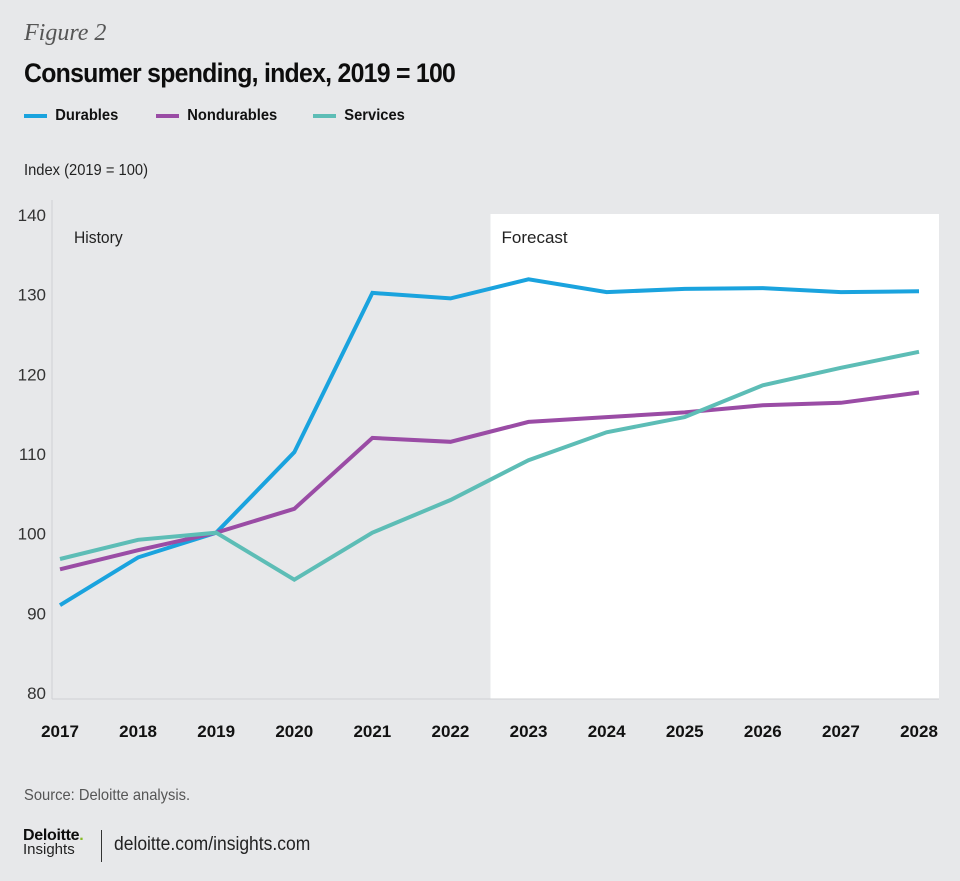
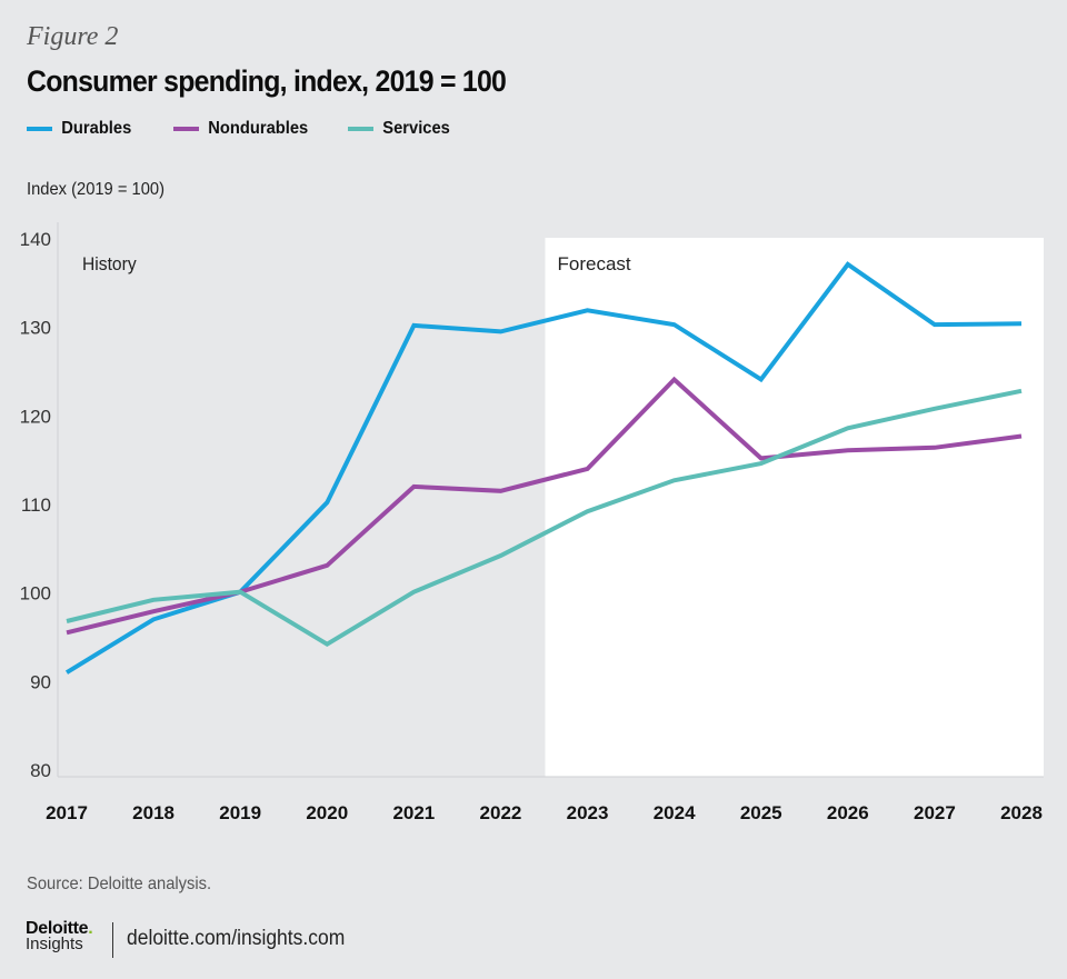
Nondurables/2024: 114 -> 124
Durables/2025: 131 -> 124
Durables/2026: 131 -> 137
